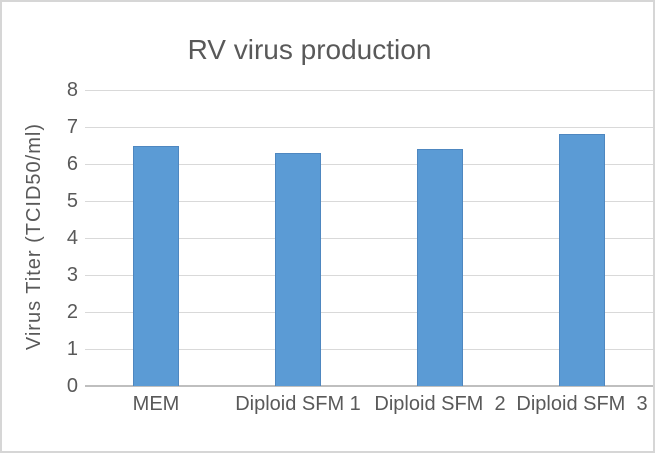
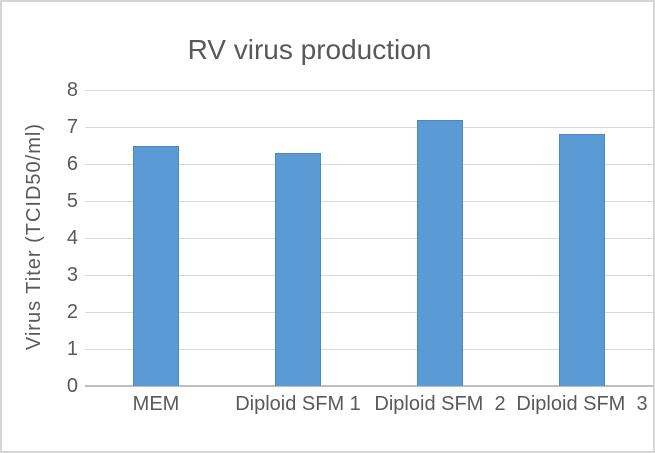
Diploid SFM 2: 6.4 -> 7.2
